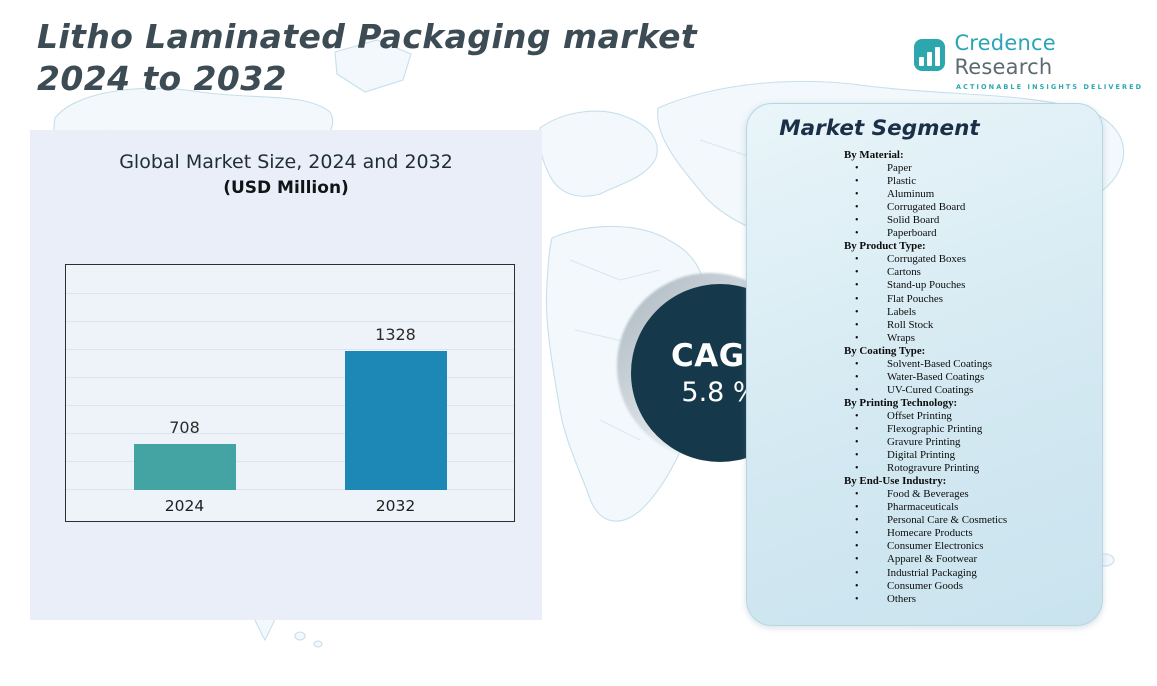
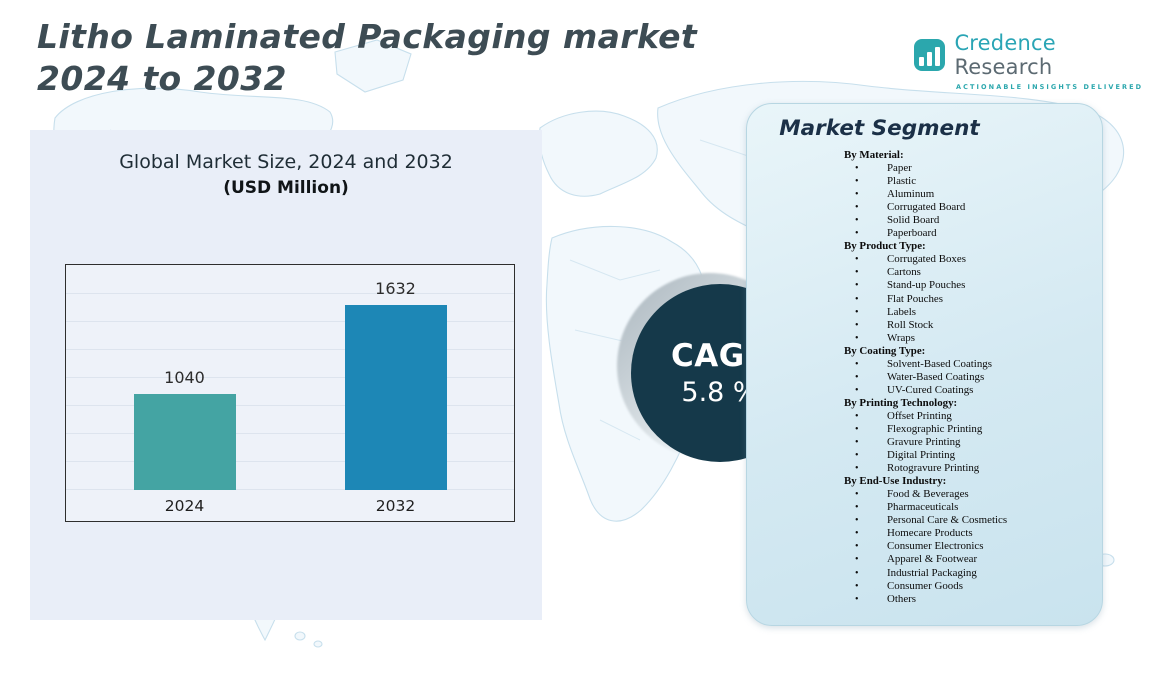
2024: 708 -> 1040
2032: 1328 -> 1632
